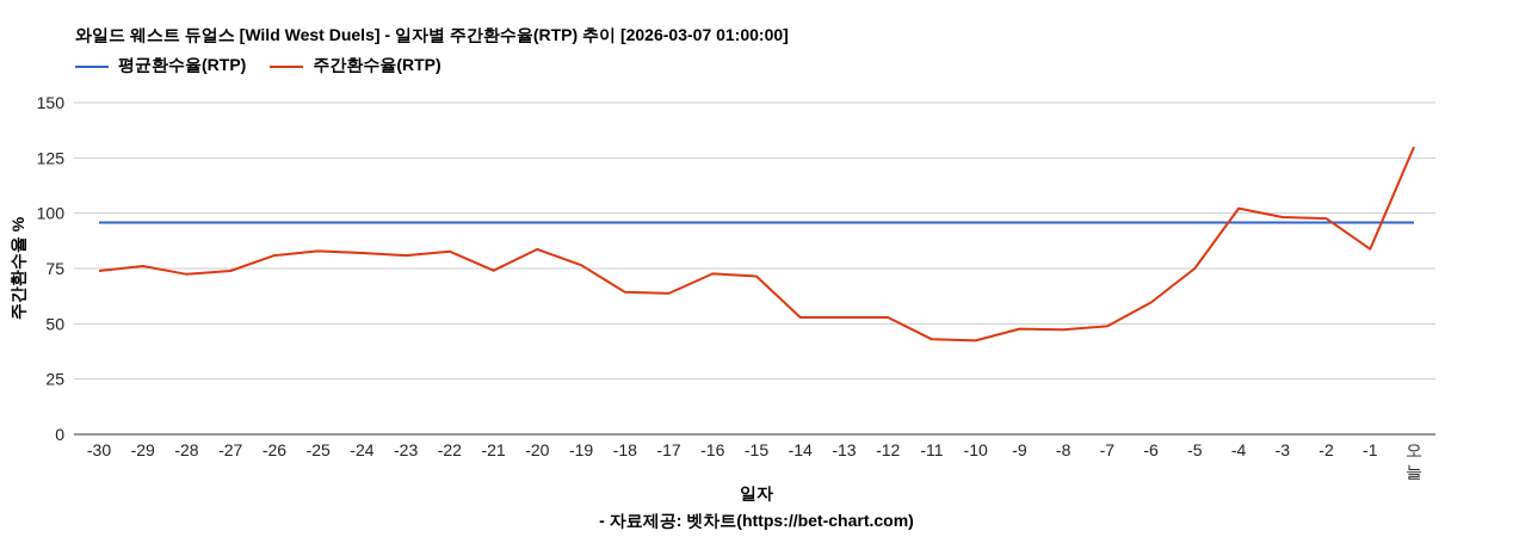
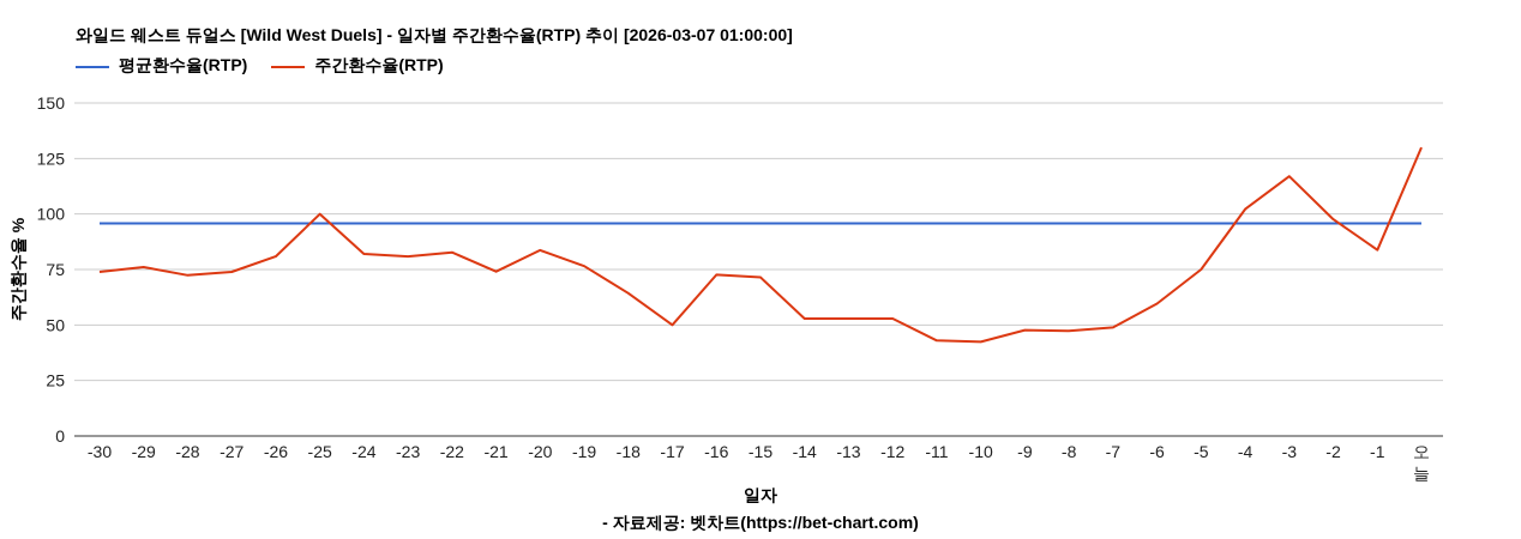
주간환수율(RTP)/-25: 83 -> 100
주간환수율(RTP)/-17: 64 -> 50
주간환수율(RTP)/-3: 98 -> 117
